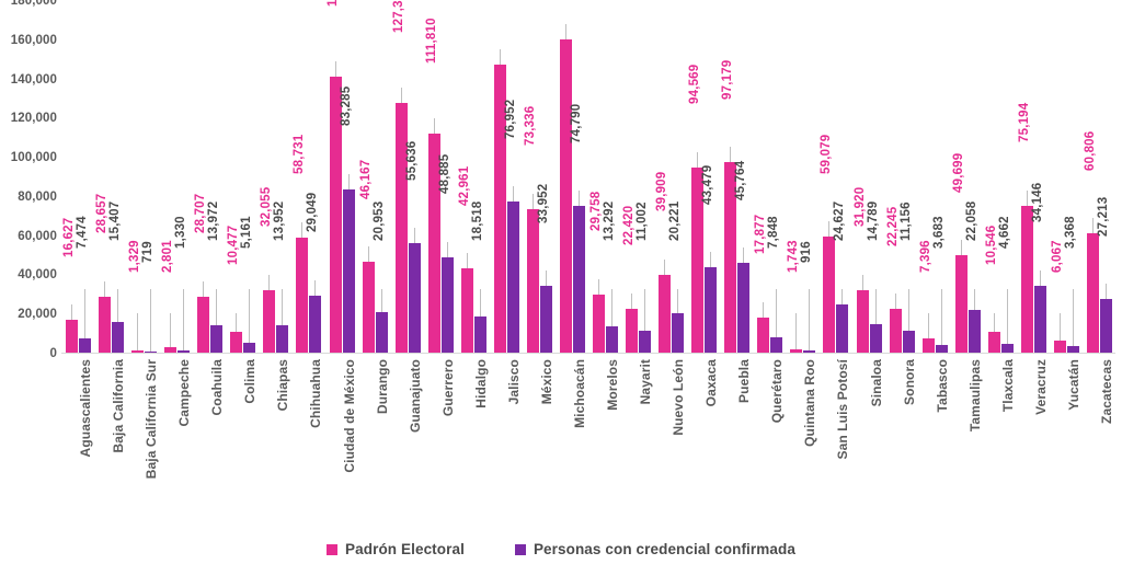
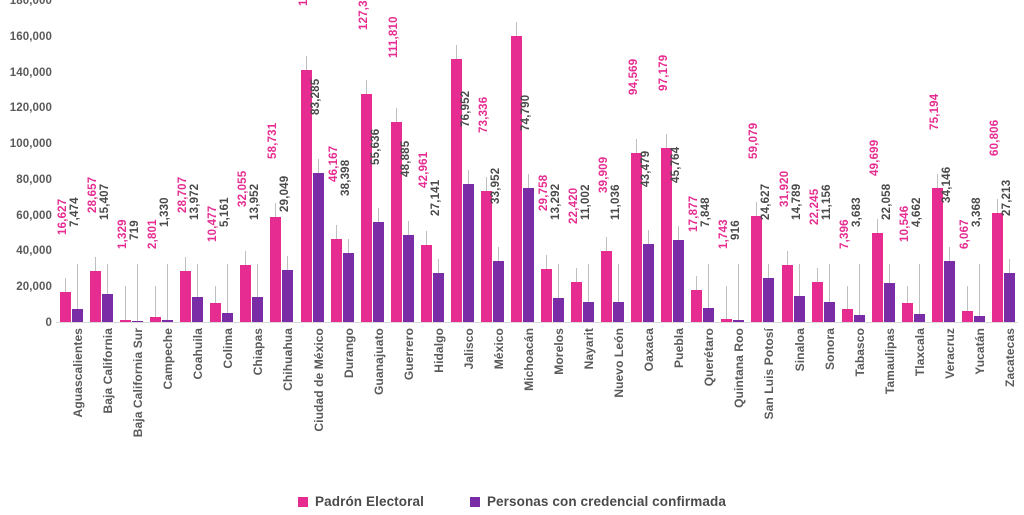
Personas con credencial confirmada/Durango: 20,953 -> 38,398
Personas con credencial confirmada/Hidalgo: 18,518 -> 27,141
Personas con credencial confirmada/Nuevo León: 20,221 -> 11,036
